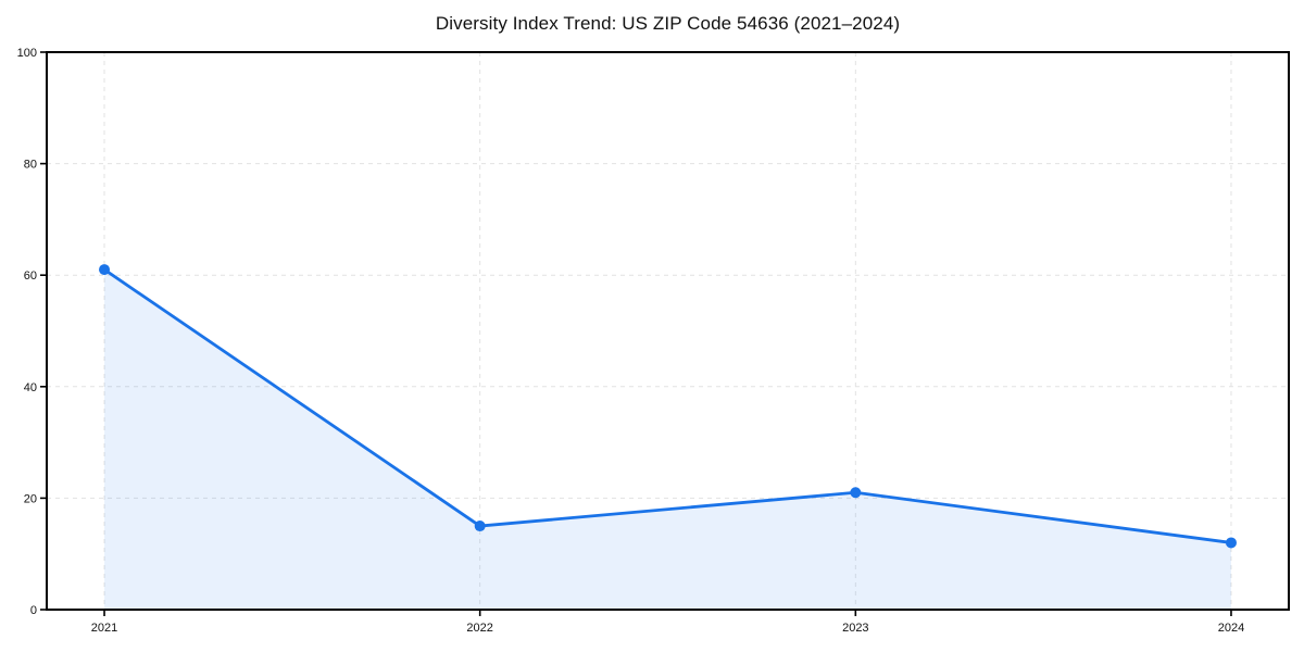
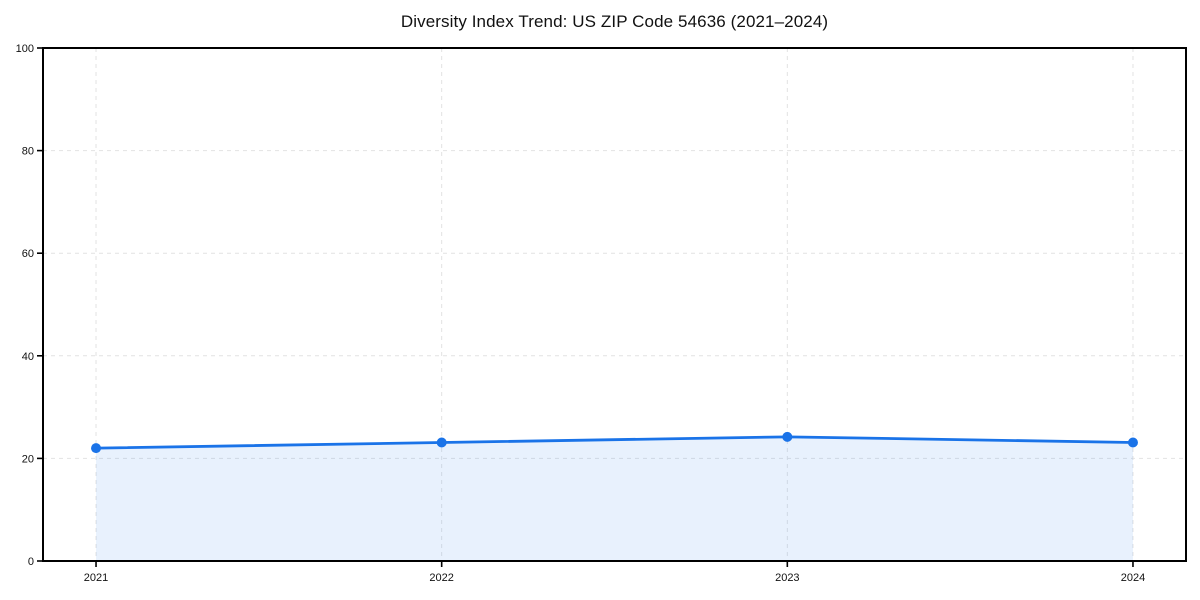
2021: 61 -> 22
2022: 15 -> 23
2023: 21 -> 24
2024: 12 -> 23
